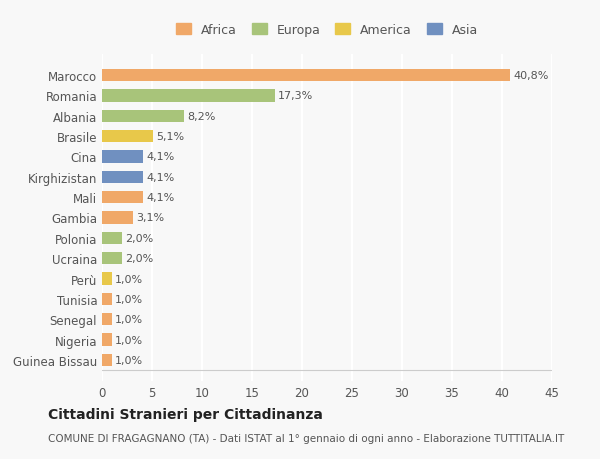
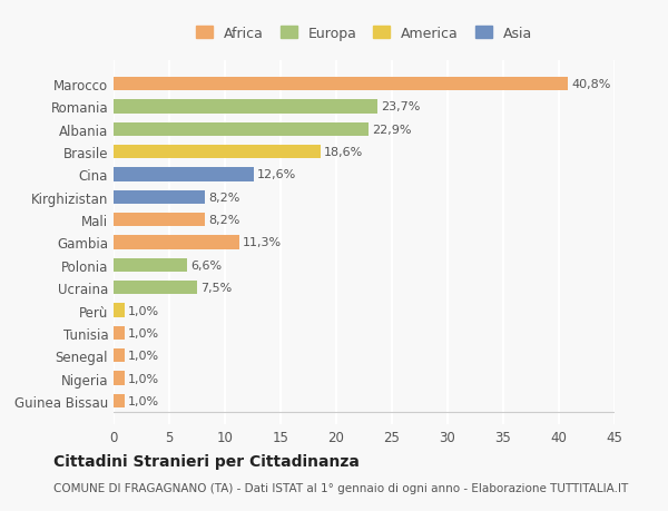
Romania: 17,3% -> 23,7%
Albania: 8,2% -> 22,9%
Brasile: 5,1% -> 18,6%
Cina: 4,1% -> 12,6%
Kirghizistan: 4,1% -> 8,2%
Mali: 4,1% -> 8,2%
Gambia: 3,1% -> 11,3%
Polonia: 2,0% -> 6,6%
Ucraina: 2,0% -> 7,5%
